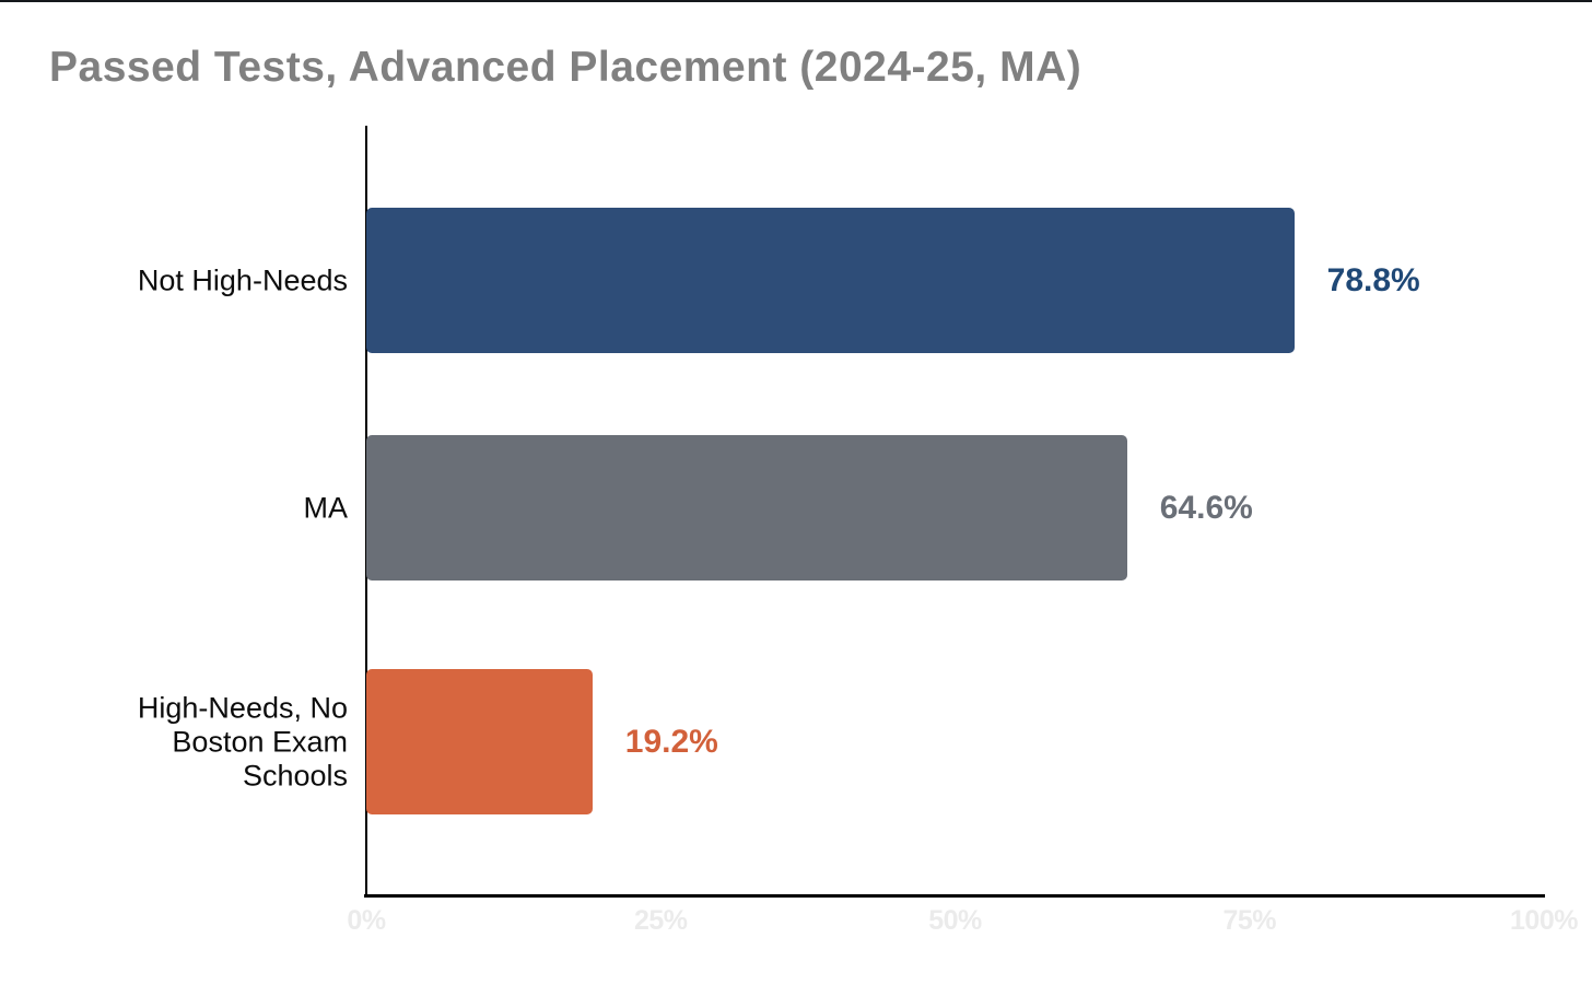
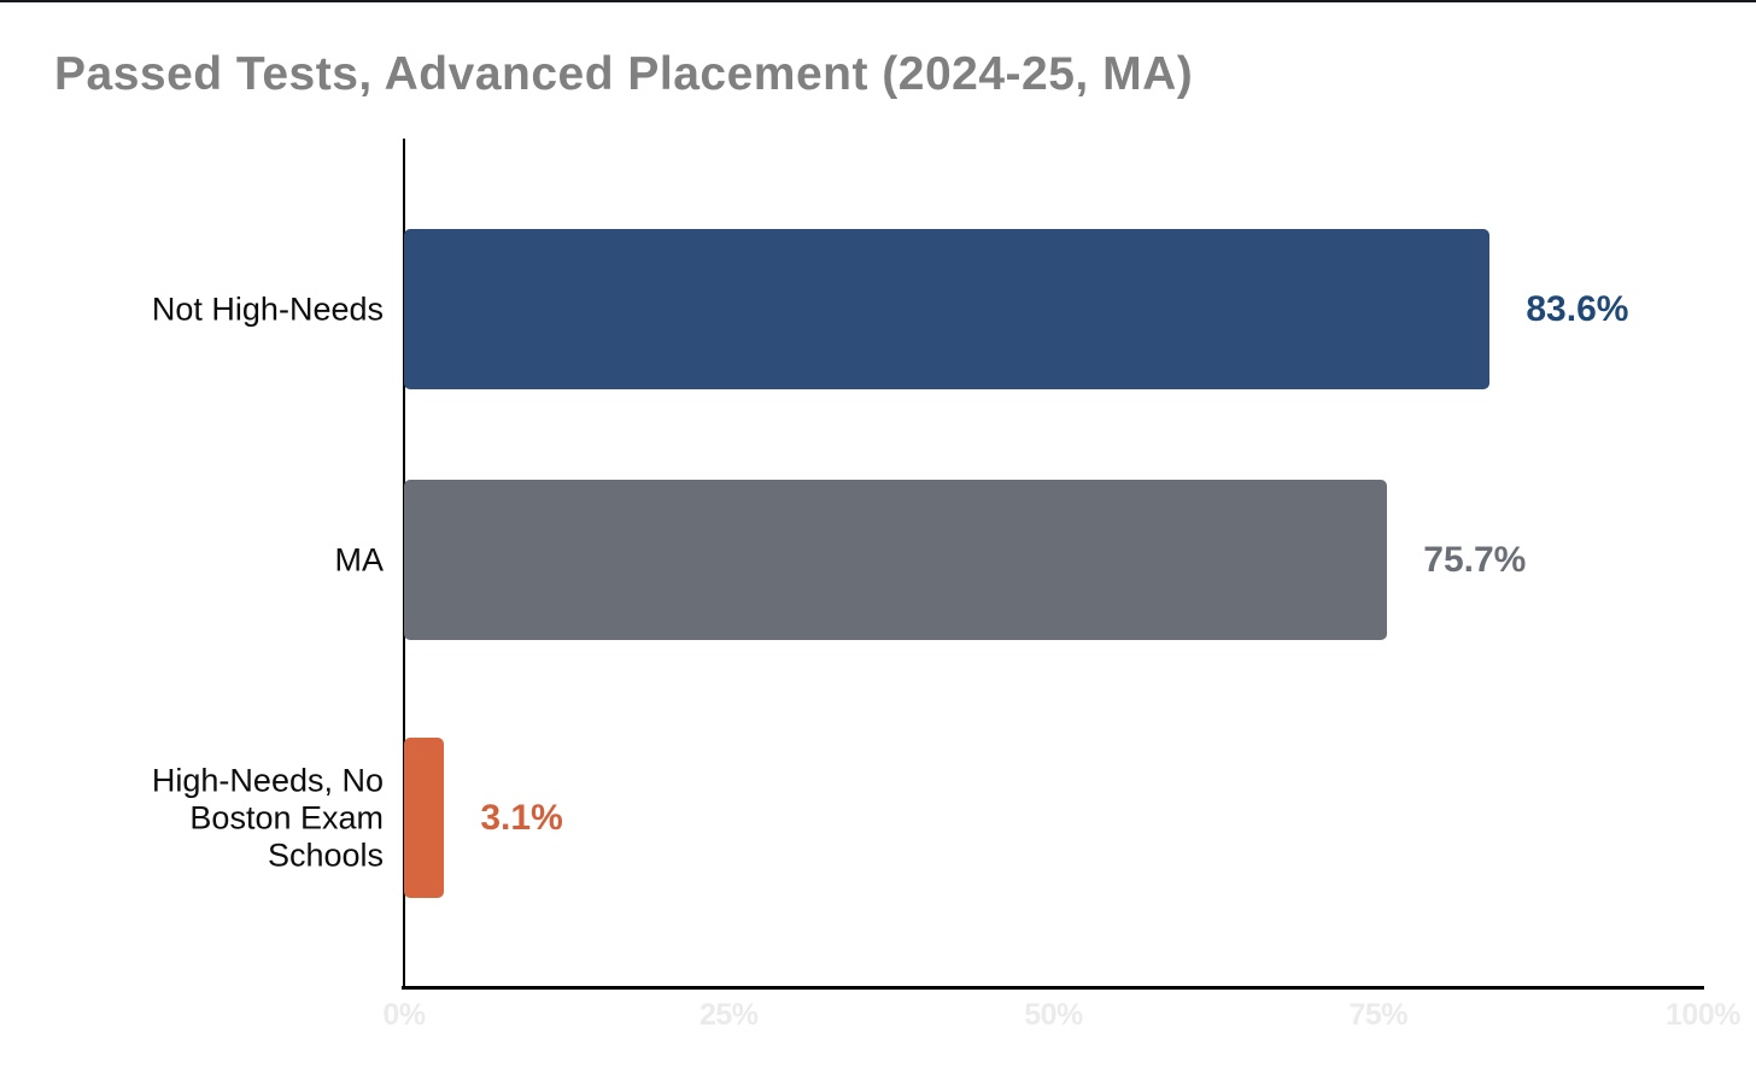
Not High-Needs: 78.8% -> 83.6%
MA: 64.6% -> 75.7%
High-Needs, No Boston Exam Schools: 19.2% -> 3.1%
